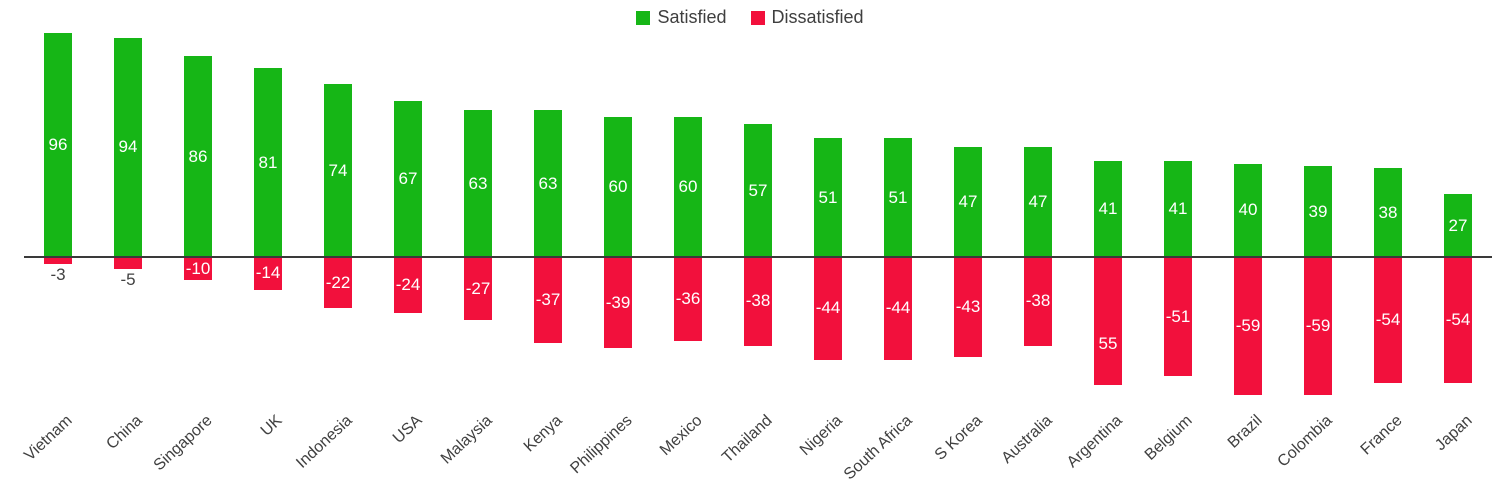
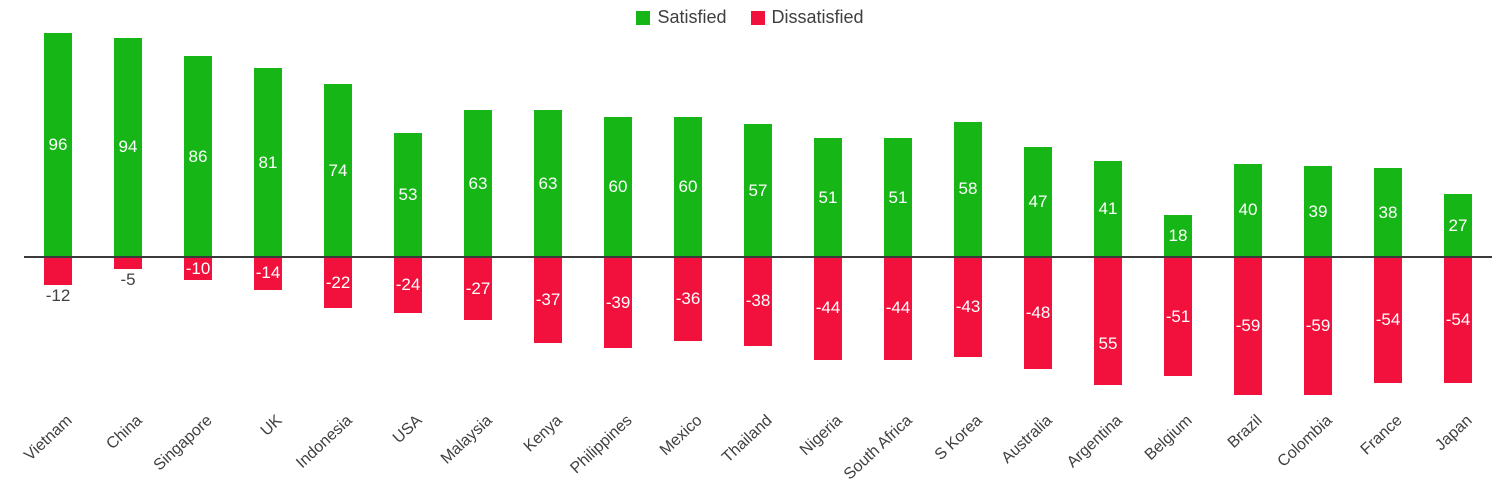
Dissatisfied/Vietnam: -3 -> -12
Satisfied/USA: 67 -> 53
Satisfied/S Korea: 47 -> 58
Dissatisfied/Australia: -38 -> -48
Satisfied/Belgium: 41 -> 18
